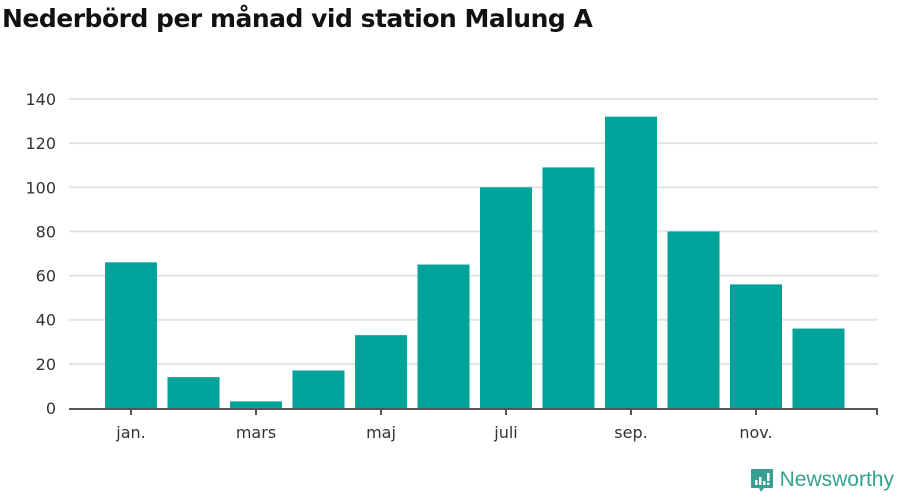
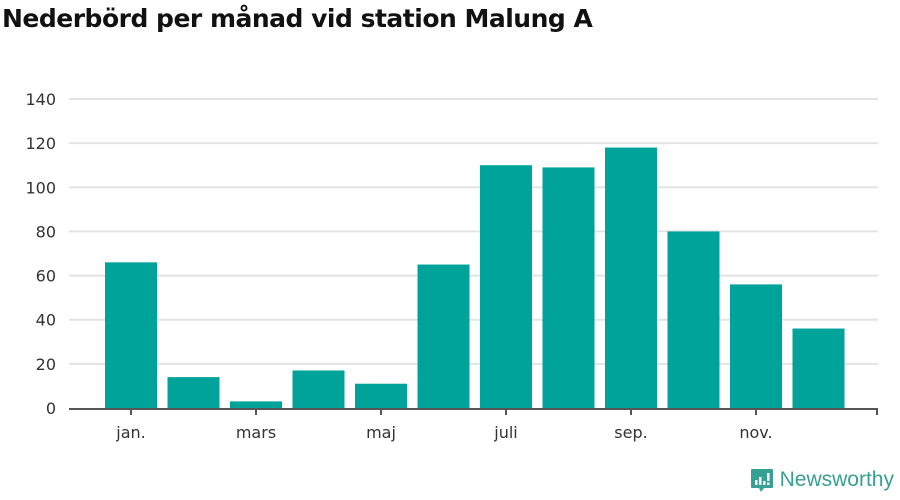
maj: 33 -> 11
juli: 100 -> 110
sep.: 132 -> 118
